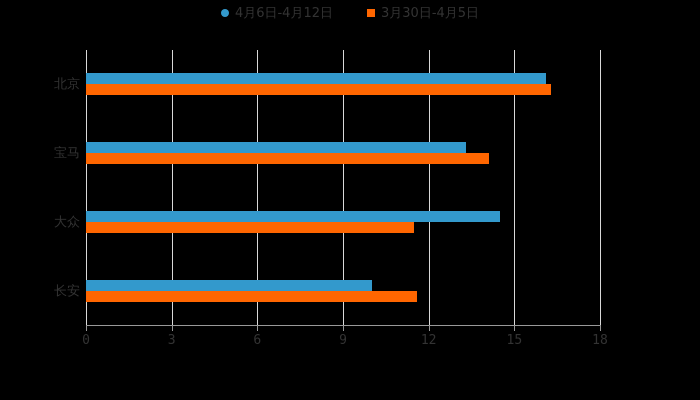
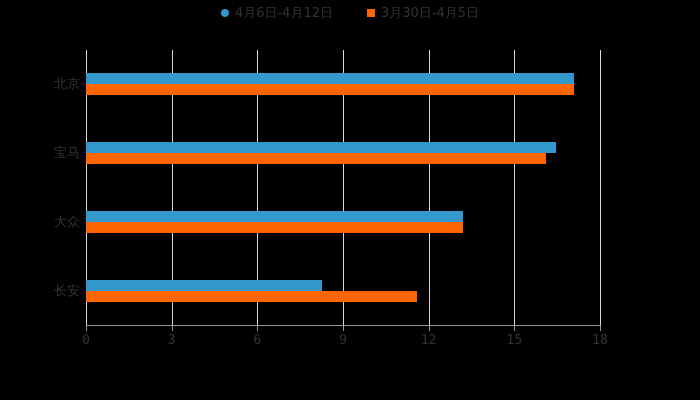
4月6日-4月12日/北京: 16.1 -> 17.1
3月30日-4月5日/北京: 16.3 -> 17.1
4月6日-4月12日/宝马: 13.3 -> 16.4
3月30日-4月5日/宝马: 14.1 -> 16.1
4月6日-4月12日/大众: 14.5 -> 13.2
3月30日-4月5日/大众: 11.5 -> 13.2
4月6日-4月12日/长安: 10.0 -> 8.2
